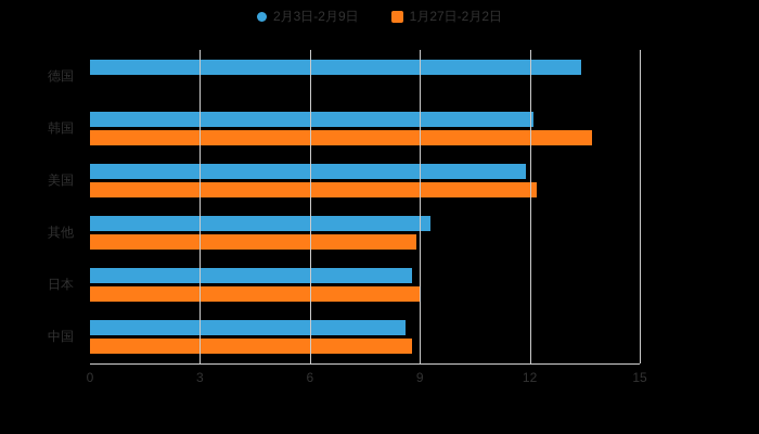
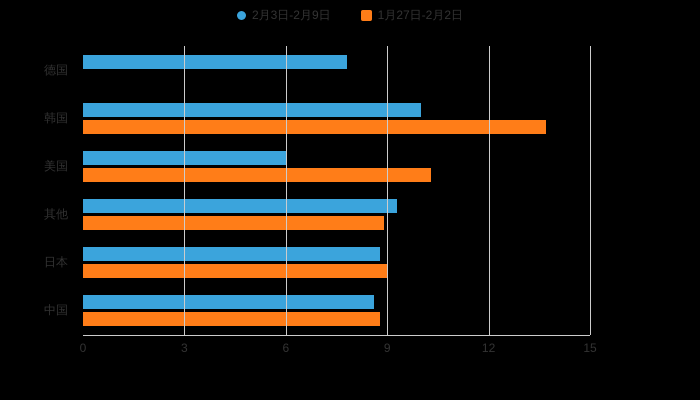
2月3日-2月9日/德国: 13.4 -> 7.8
2月3日-2月9日/韩国: 12.1 -> 10.0
2月3日-2月9日/美国: 11.9 -> 6.0
1月27日-2月2日/美国: 12.2 -> 10.3
